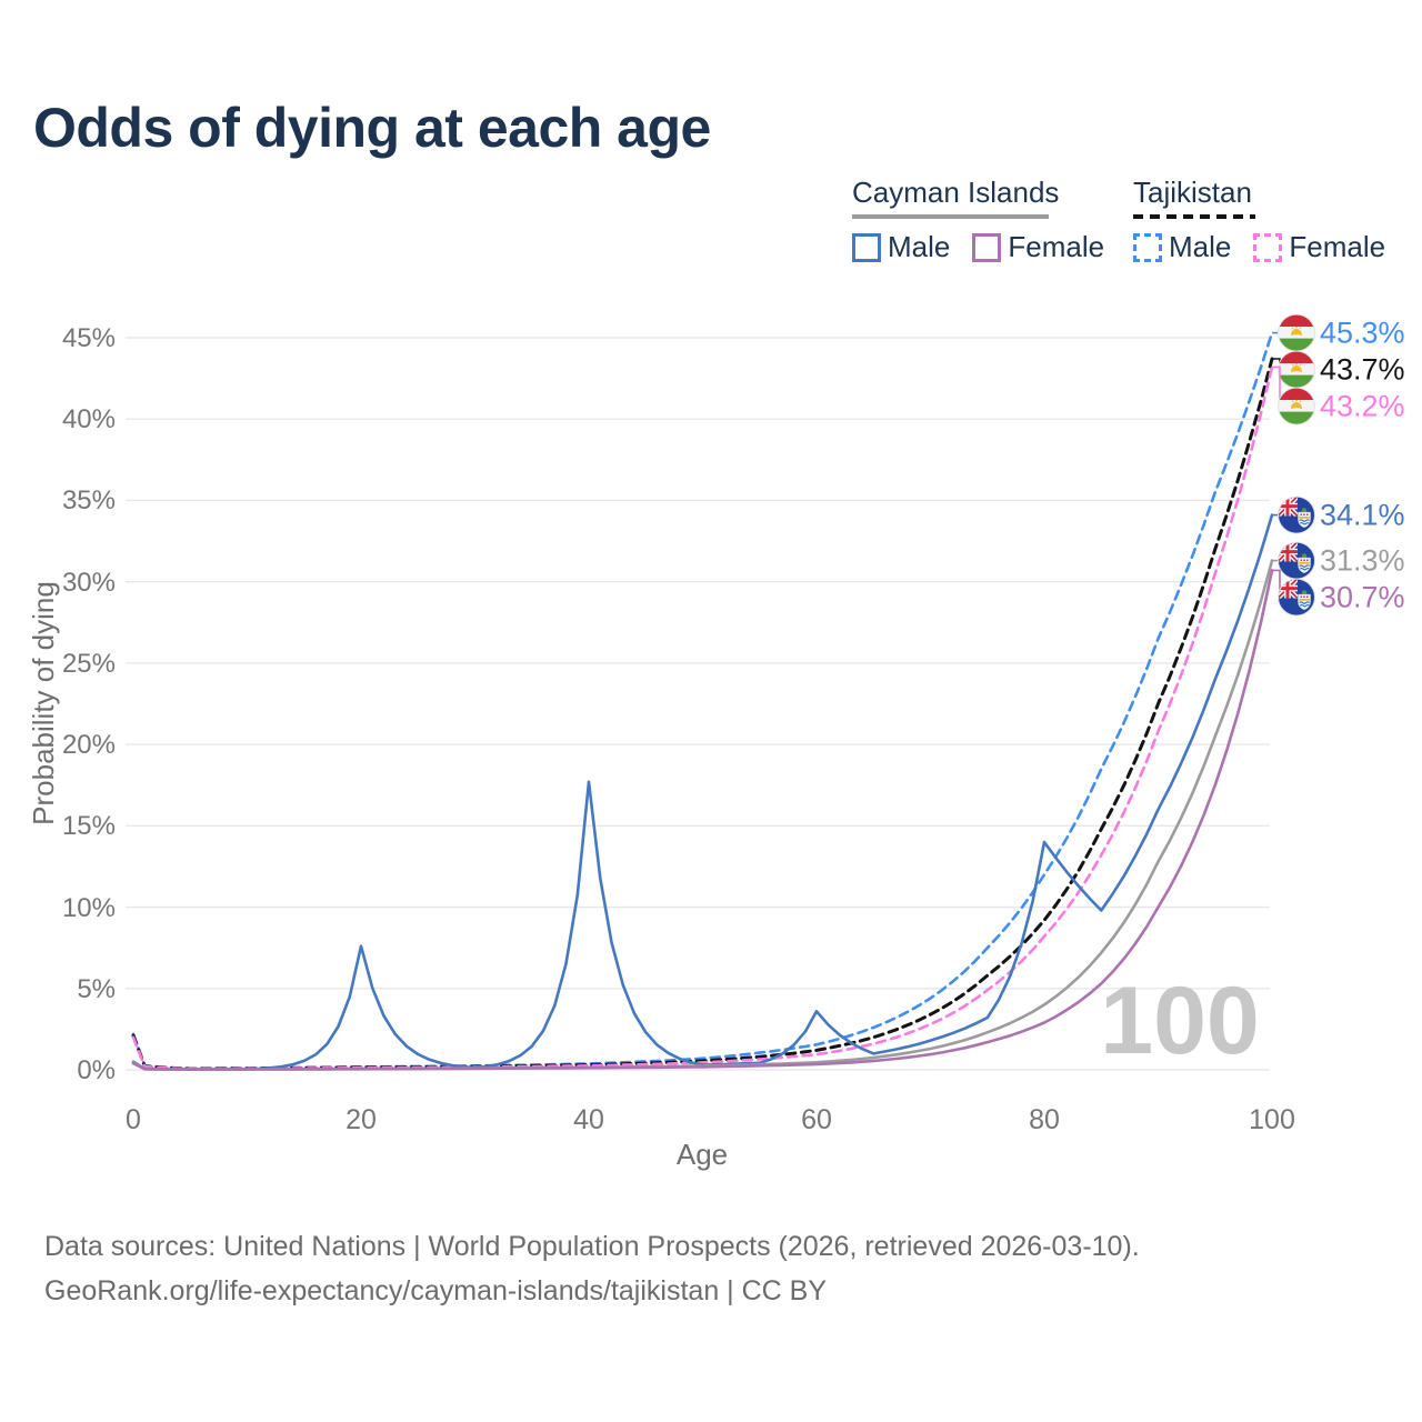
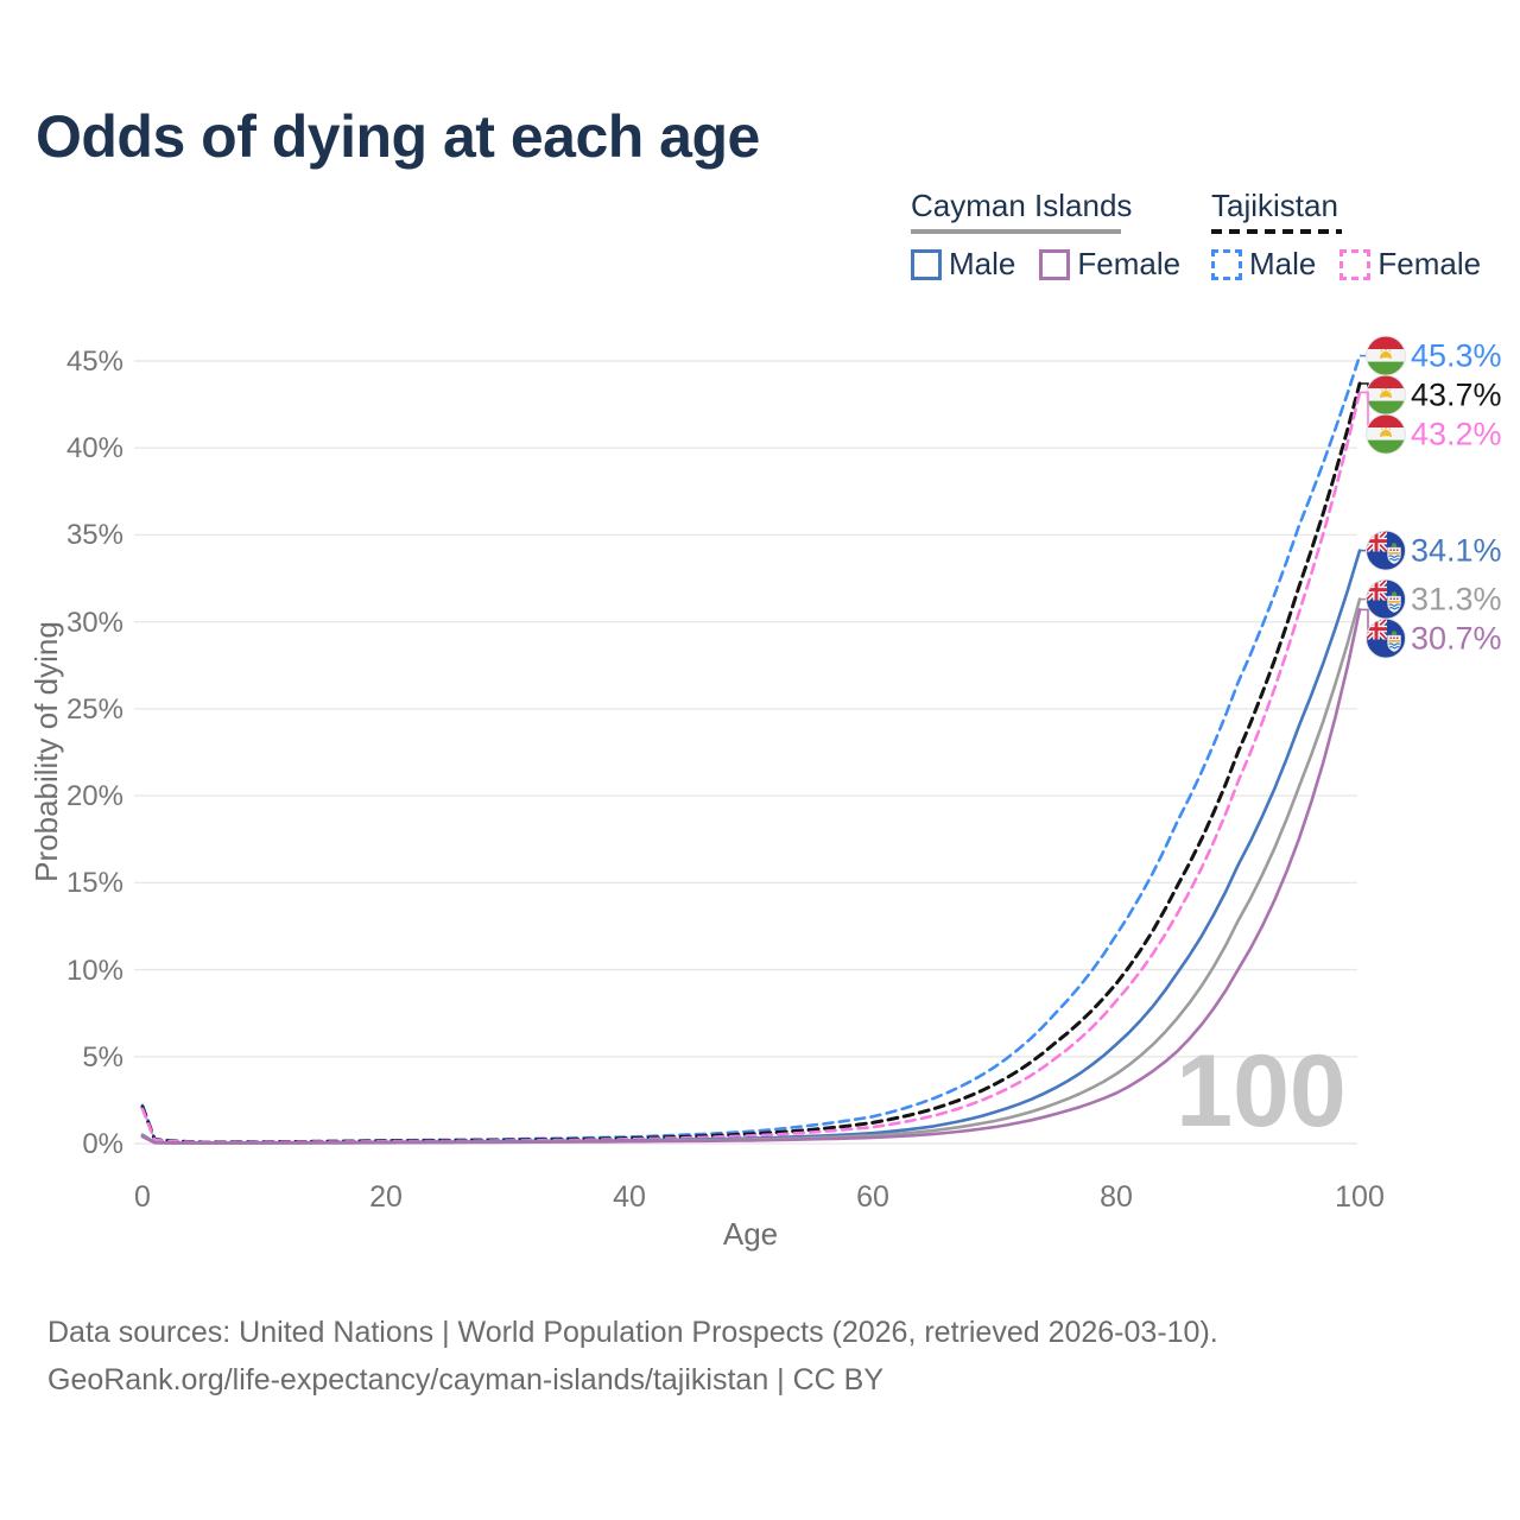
Cayman Islands Male/20: 7.6% -> 0.1%
Cayman Islands Male/40: 17.7% -> 0.2%
Cayman Islands Male/60: 3.6% -> 0.6%
Cayman Islands Male/80: 14.0% -> 5.7%
